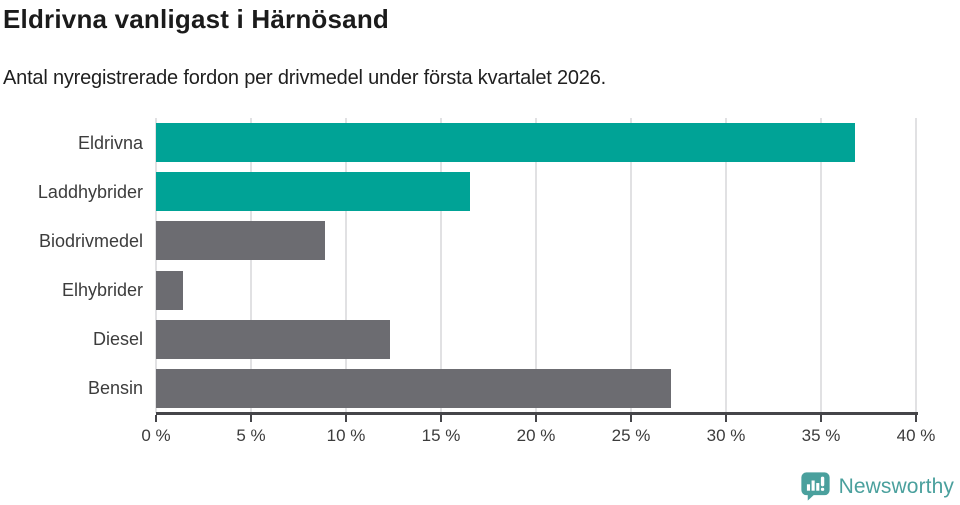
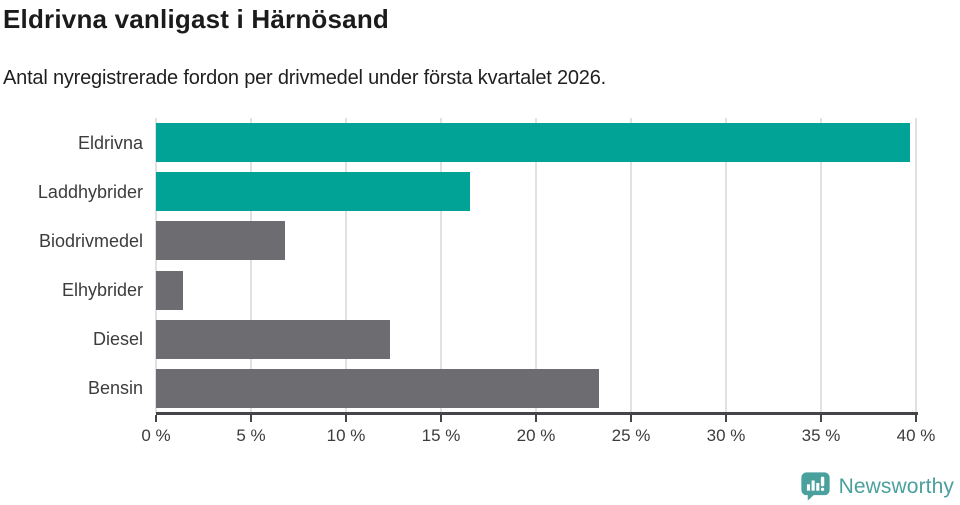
Eldrivna: 36.8% -> 39.7%
Biodrivmedel: 8.9% -> 6.8%
Bensin: 27.1% -> 23.3%
